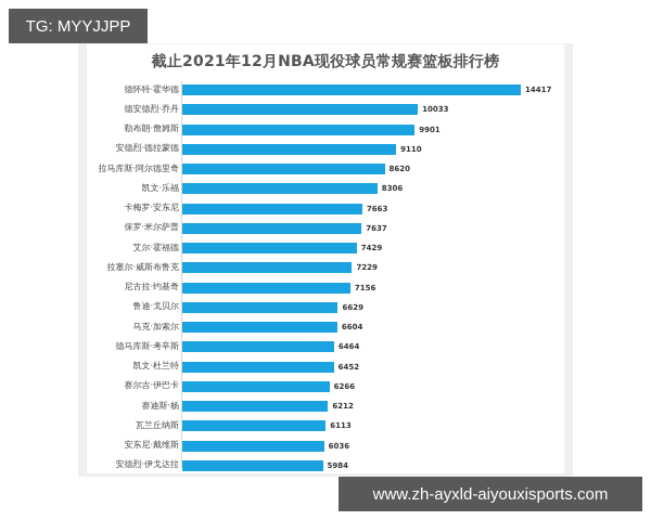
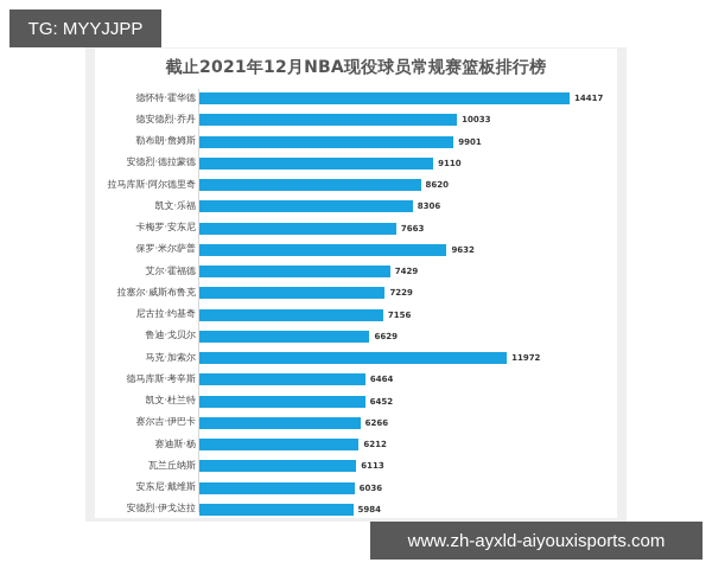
保罗·米尔萨普: 7637 -> 9632
马克·加索尔: 6604 -> 11972
